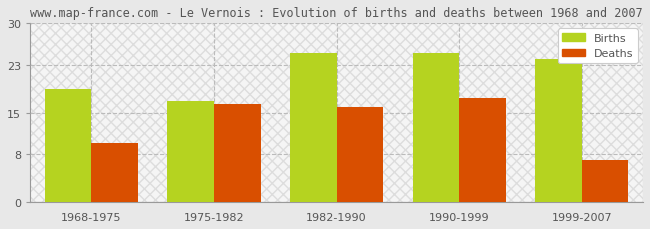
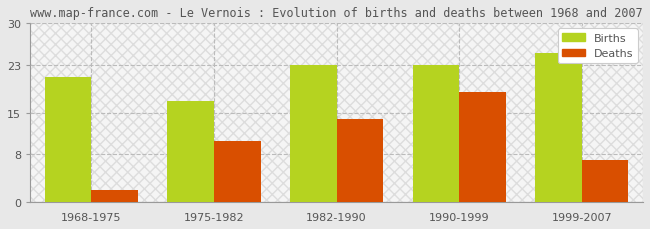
Births/1968-1975: 19 -> 21
Deaths/1968-1975: 10.0 -> 2.0
Deaths/1975-1982: 16.5 -> 10.2
Births/1982-1990: 25 -> 23
Deaths/1982-1990: 16.0 -> 14.0
Births/1990-1999: 25 -> 23
Deaths/1990-1999: 17.5 -> 18.4
Births/1999-2007: 24 -> 25
